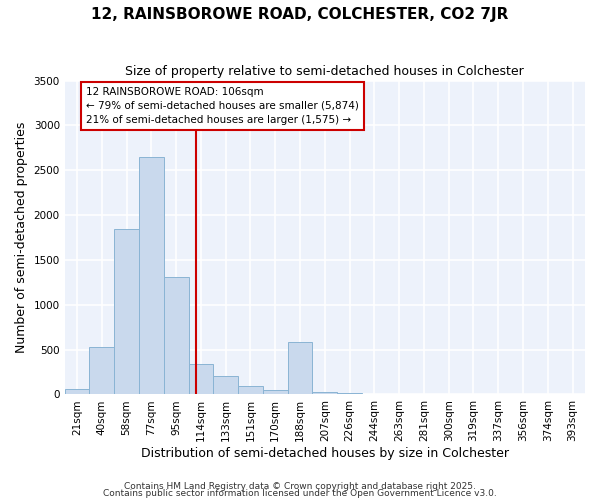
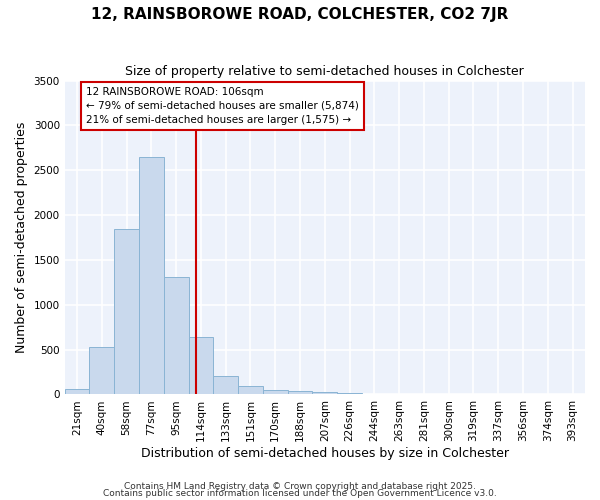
114sqm: 340 -> 640
188sqm: 580 -> 40
